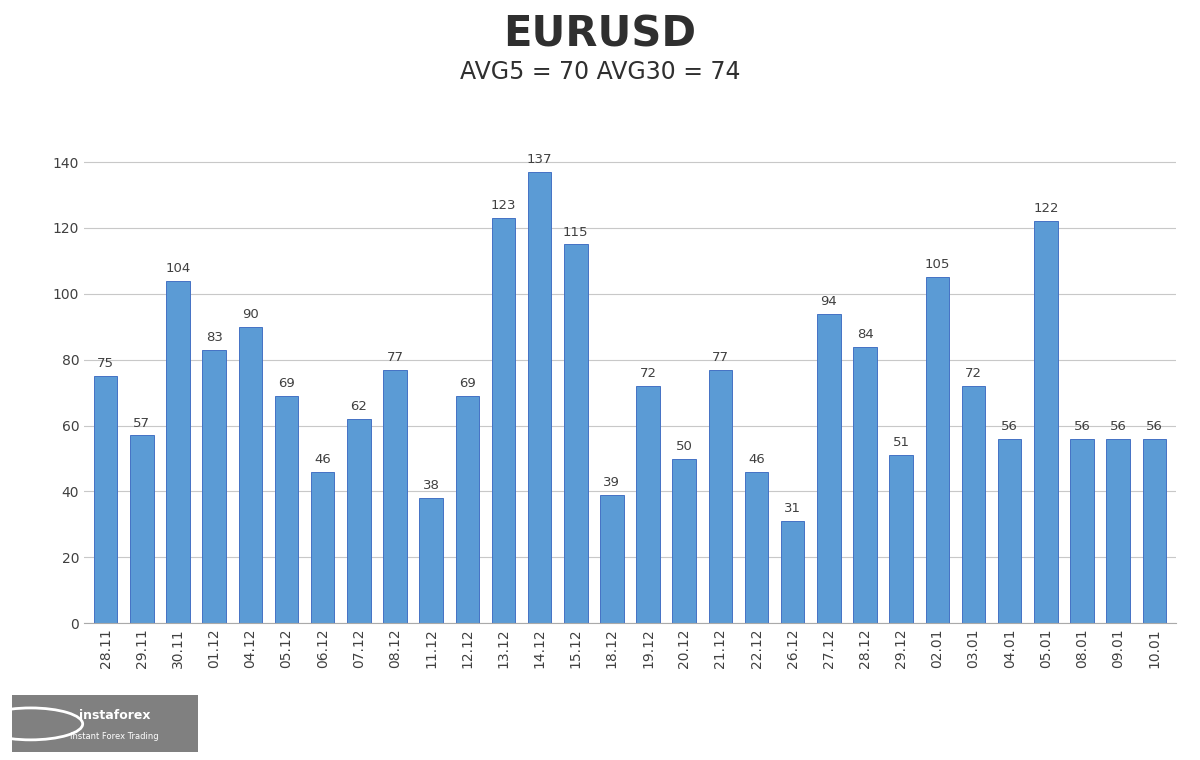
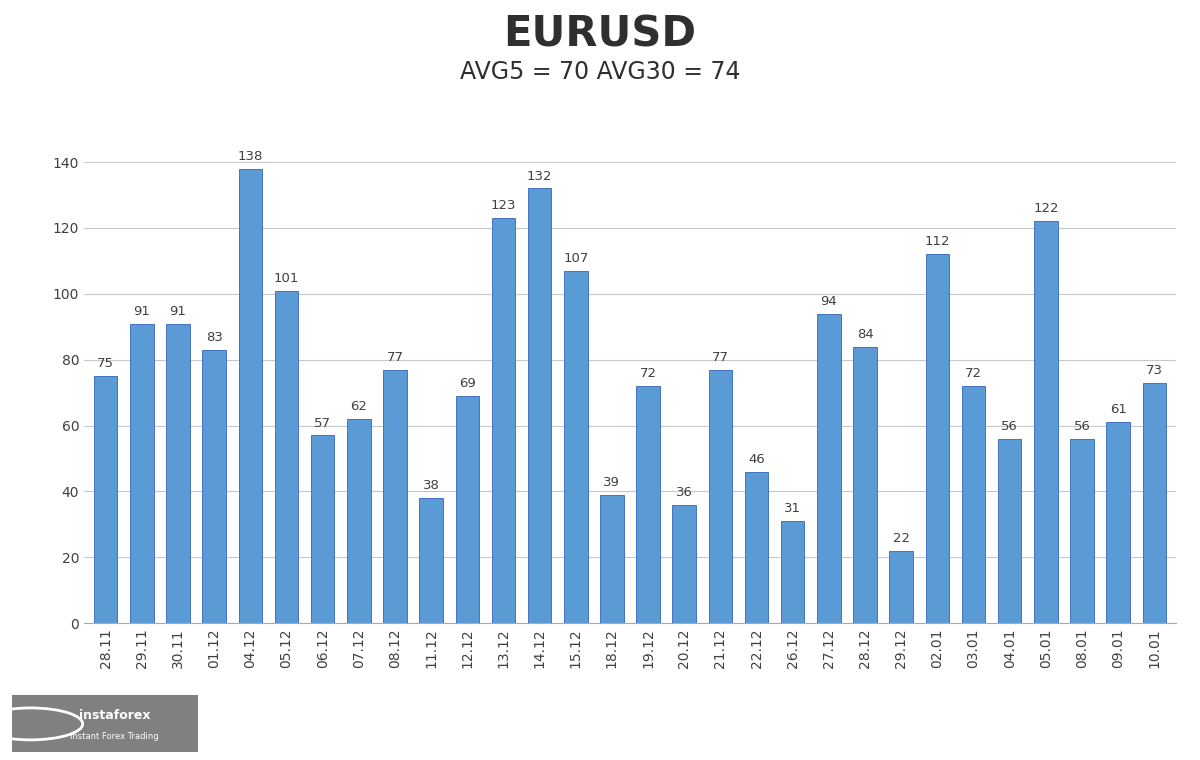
29.11: 57 -> 91
30.11: 104 -> 91
04.12: 90 -> 138
05.12: 69 -> 101
06.12: 46 -> 57
14.12: 137 -> 132
15.12: 115 -> 107
20.12: 50 -> 36
29.12: 51 -> 22
02.01: 105 -> 112
09.01: 56 -> 61
10.01: 56 -> 73
